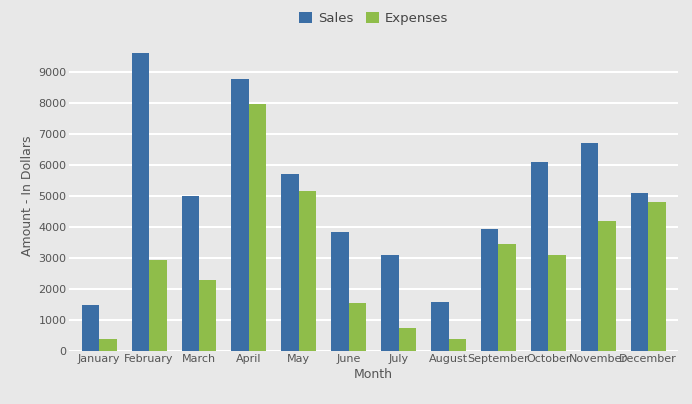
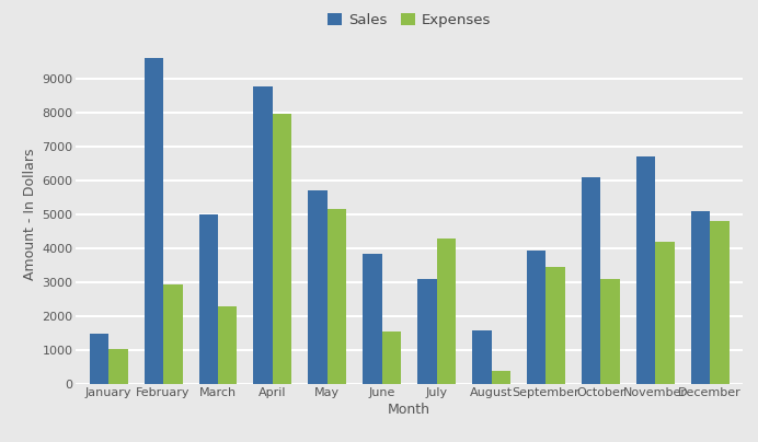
Expenses/January: 400 -> 1050
Expenses/July: 750 -> 4300
